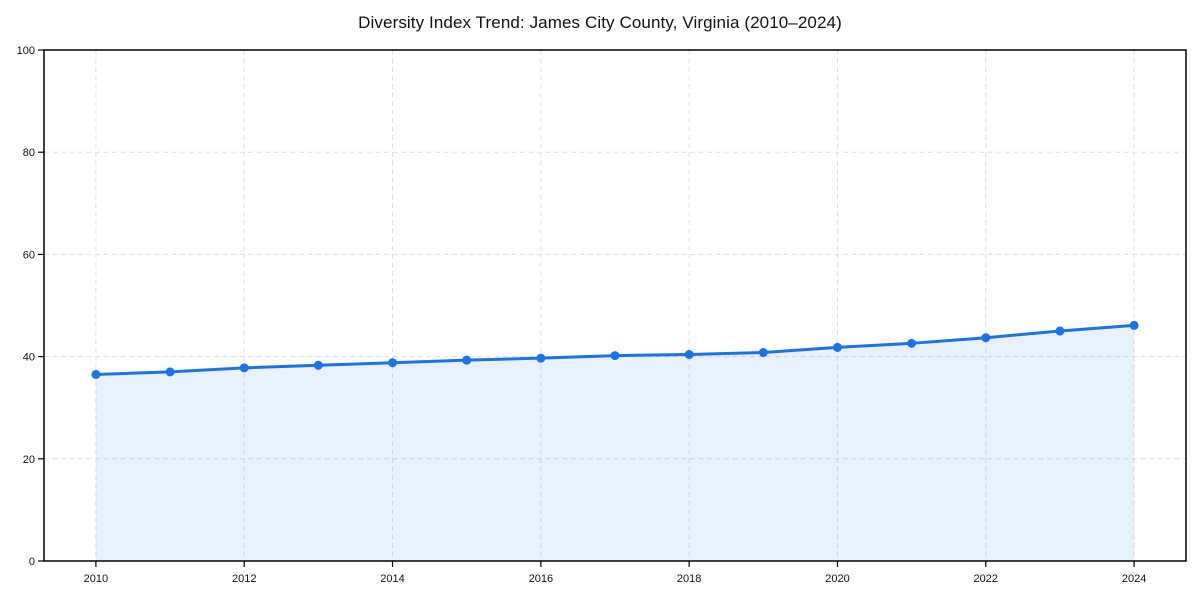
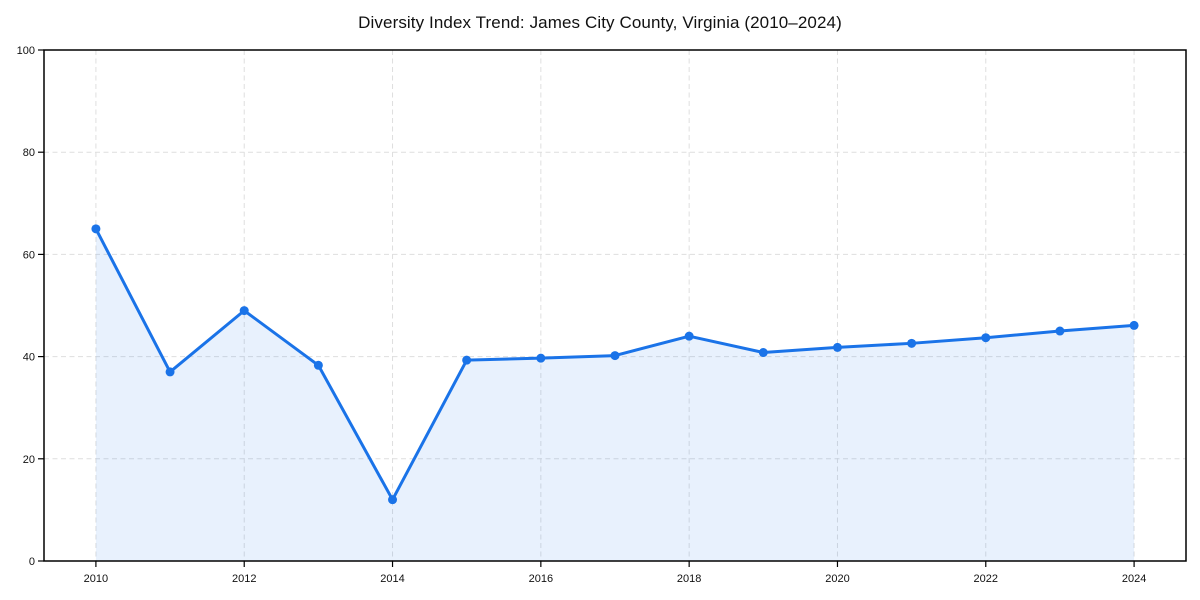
2010: 36 -> 65
2012: 38 -> 49
2014: 39 -> 12
2018: 40 -> 44
